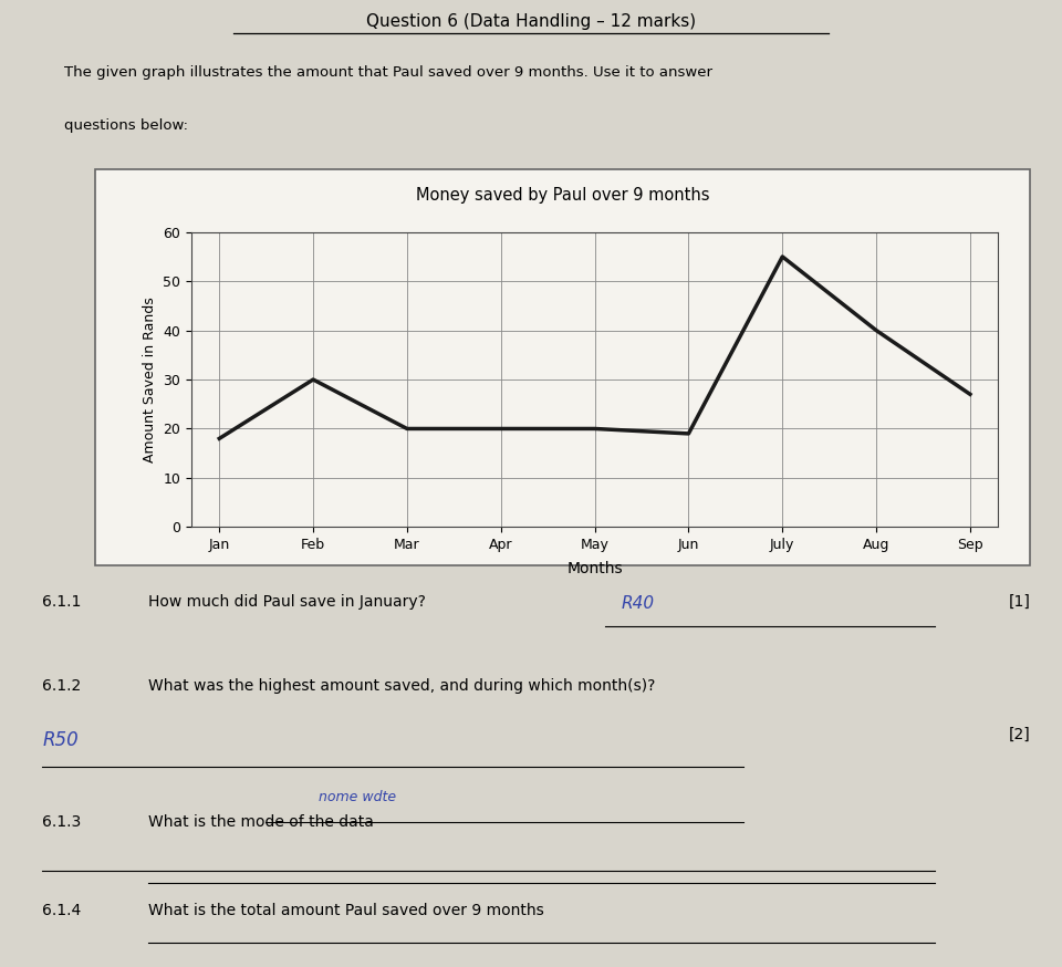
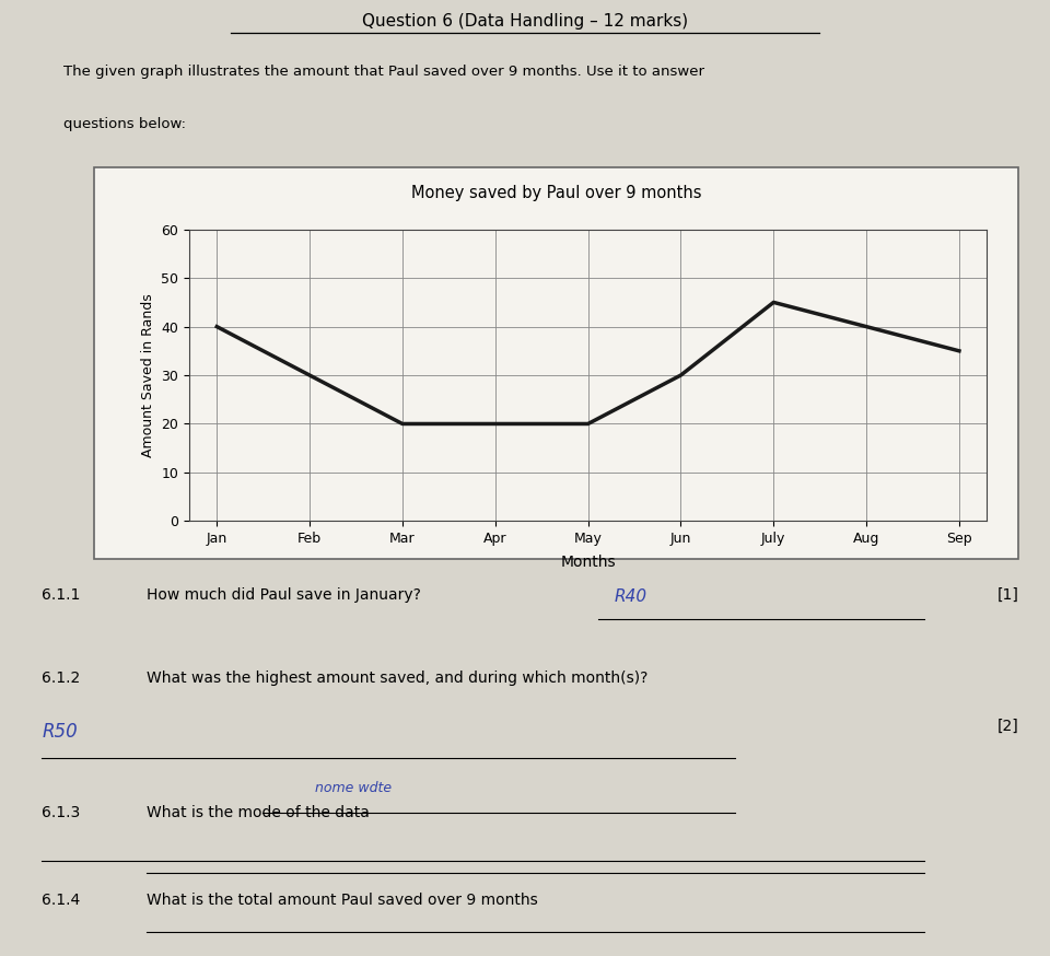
Jan: 18 -> 40
Jun: 19 -> 30
July: 55 -> 45
Sep: 27 -> 35
